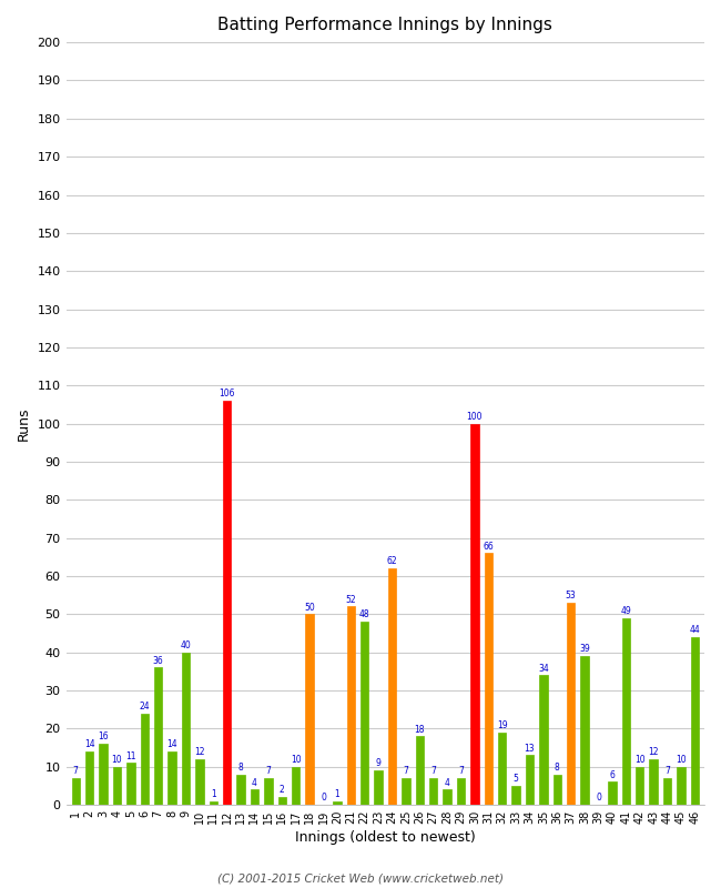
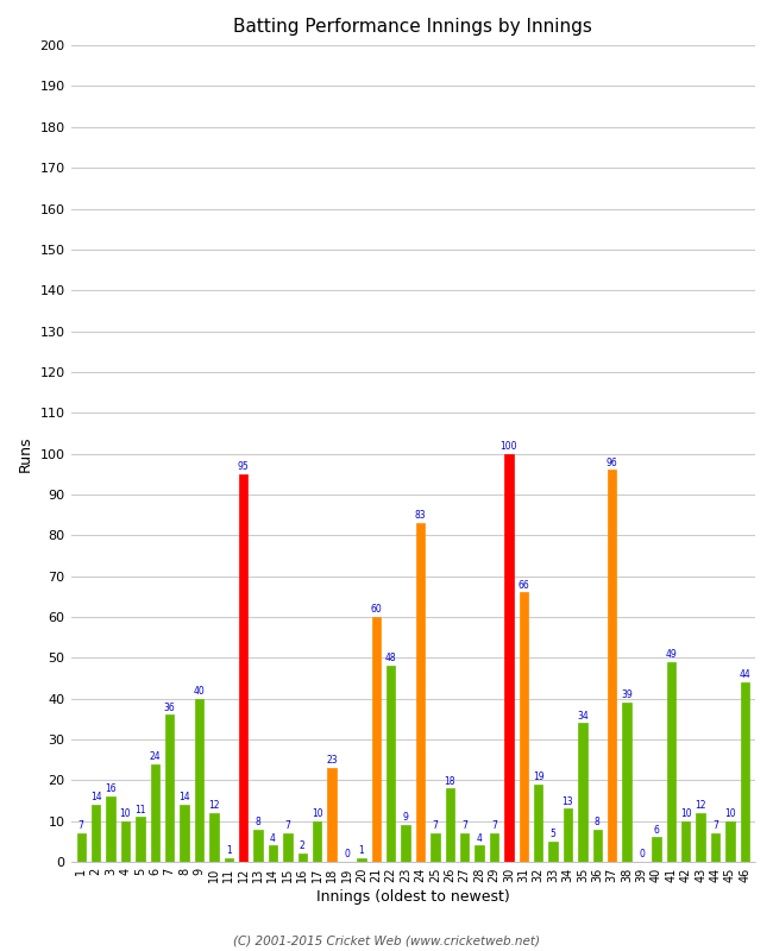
12: 106 -> 95
18: 50 -> 23
21: 52 -> 60
24: 62 -> 83
37: 53 -> 96
